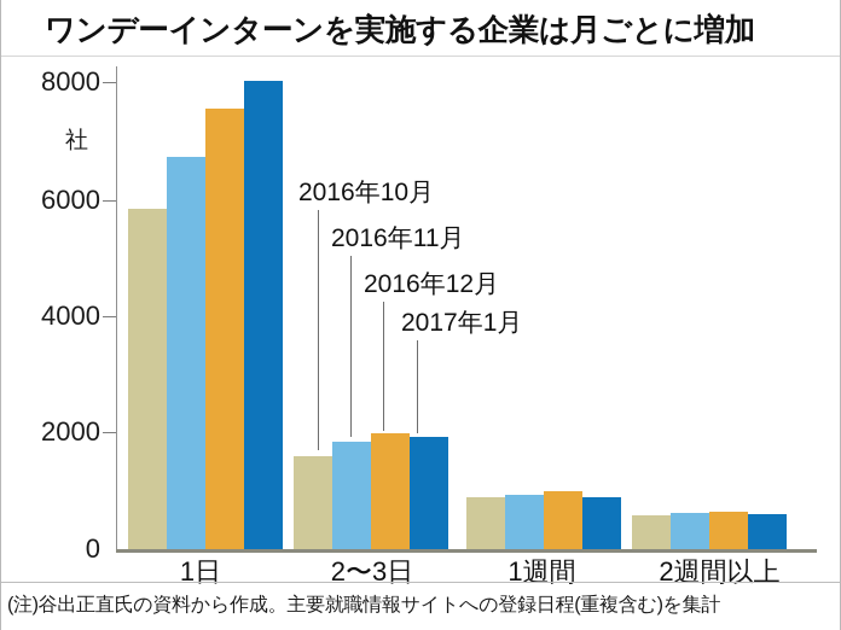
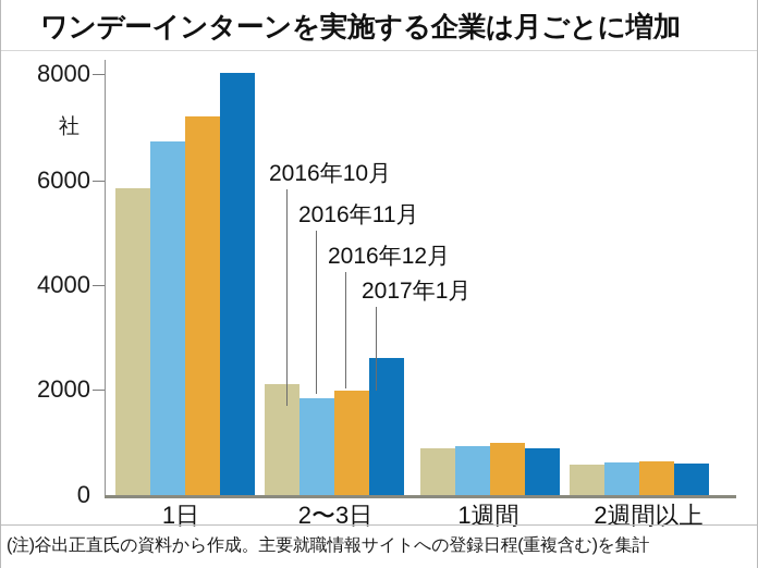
2016年12月/1日: 7500 -> 7200
2016年10月/2〜3日: 1600 -> 2100
2017年1月/2〜3日: 1900 -> 2600
